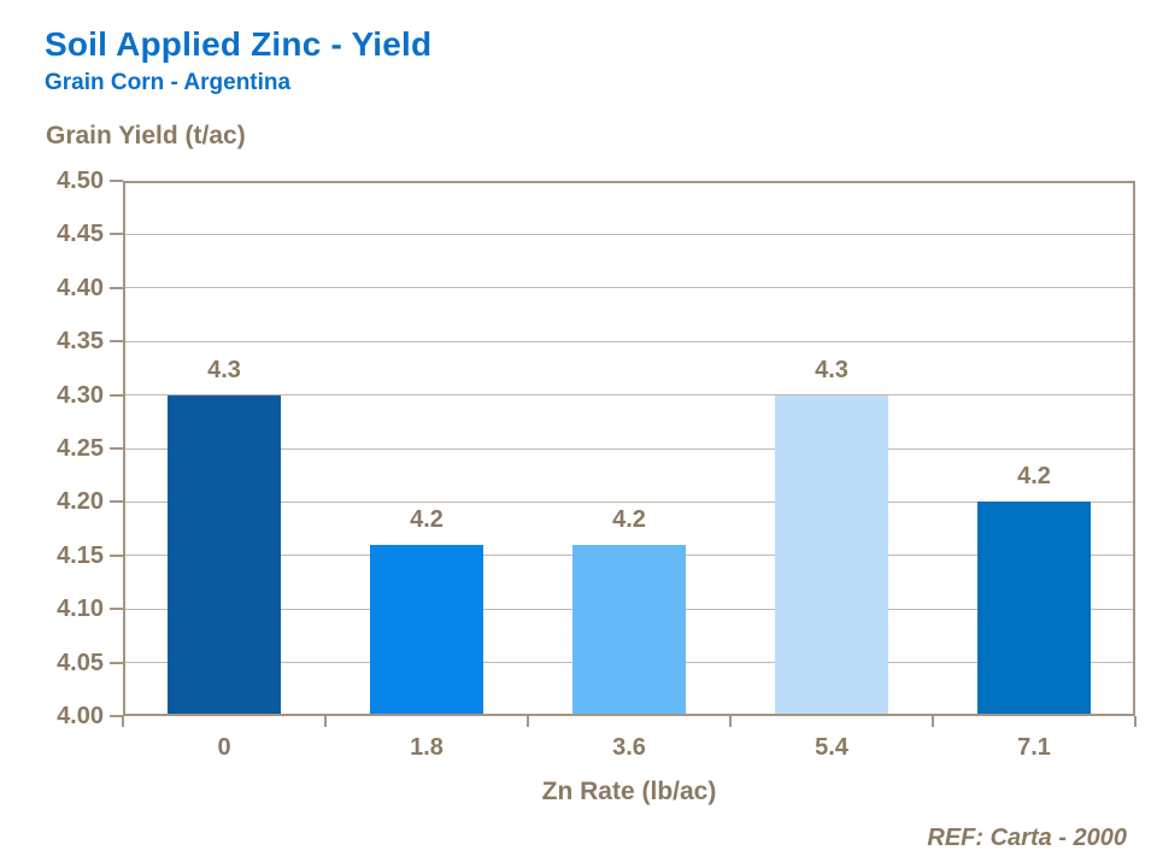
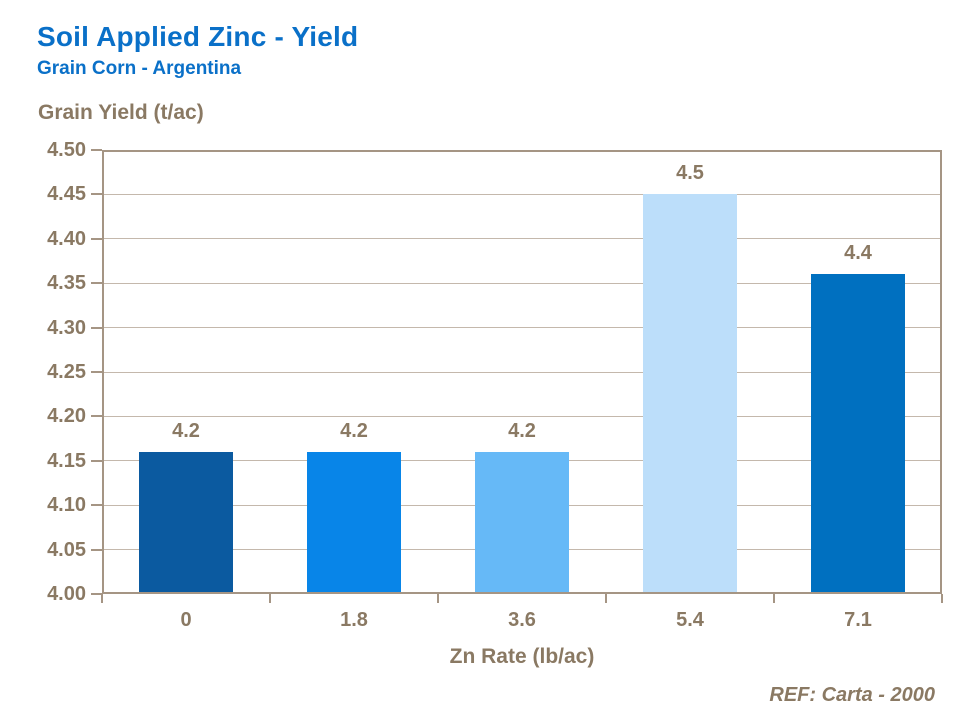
0: 4.3 -> 4.2
5.4: 4.3 -> 4.5
7.1: 4.2 -> 4.4
